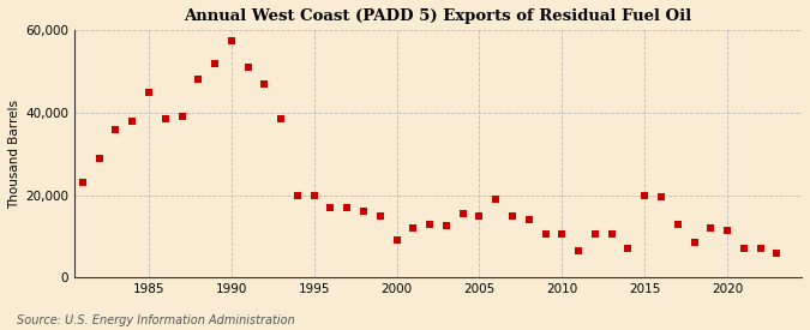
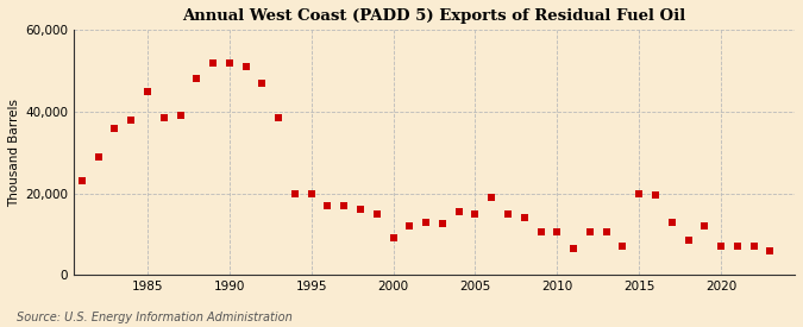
1990: 57,500 -> 52,000
2020: 11,500 -> 7,000
